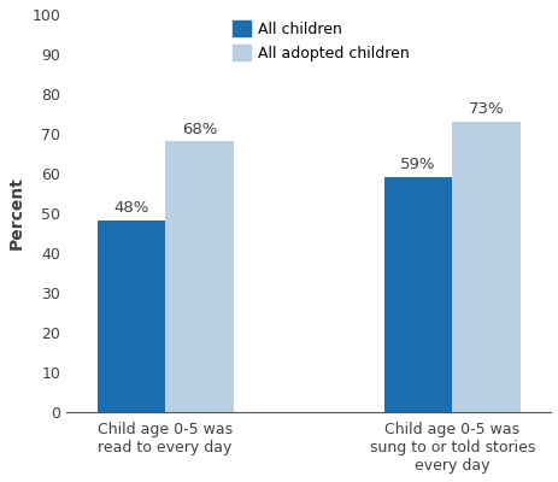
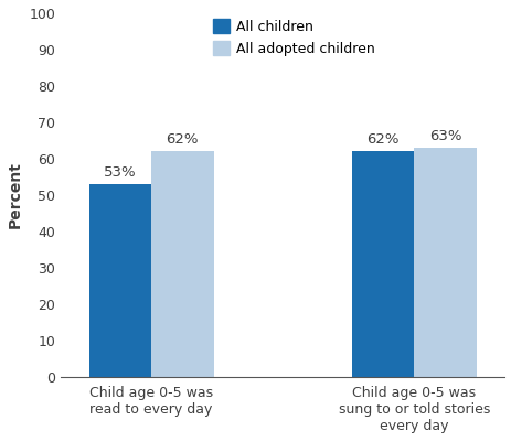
All children/Child age 0-5 was read to every day: 48% -> 53%
All adopted children/Child age 0-5 was read to every day: 68% -> 62%
All children/Child age 0-5 was sung to or told stories every day: 59% -> 62%
All adopted children/Child age 0-5 was sung to or told stories every day: 73% -> 63%
